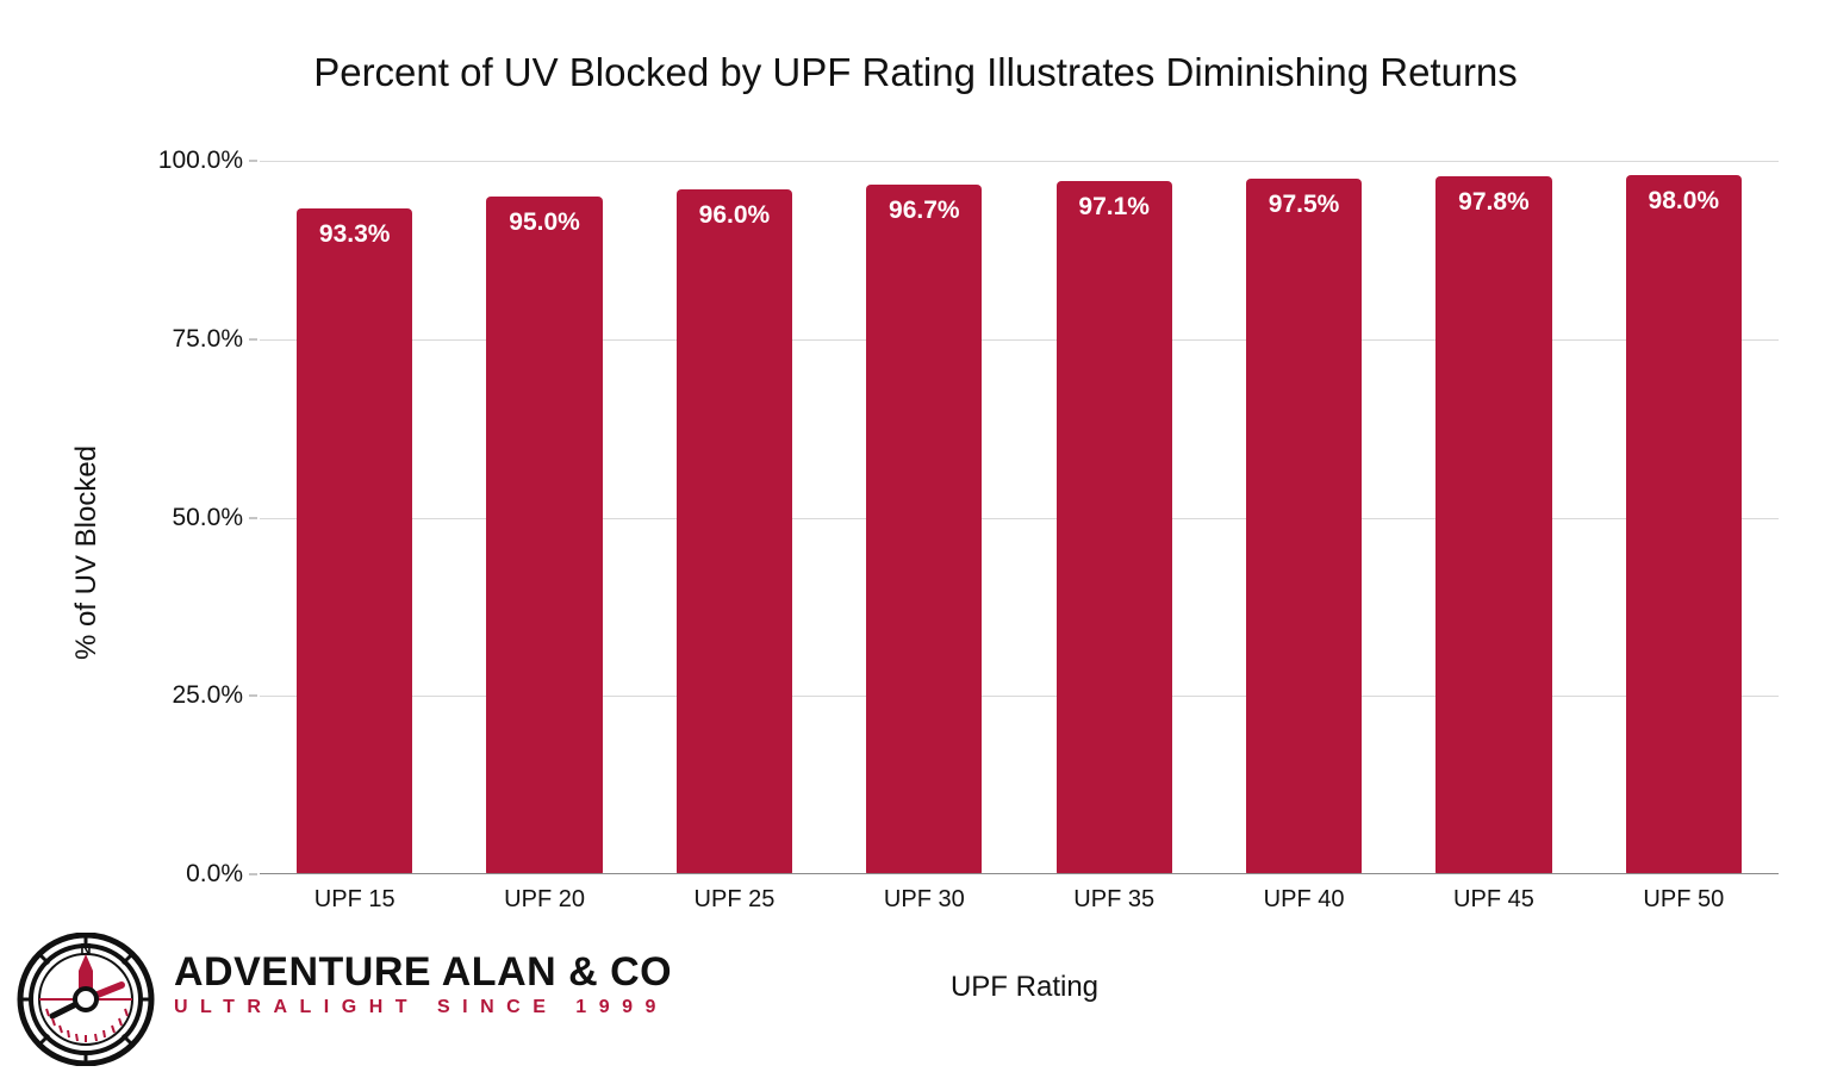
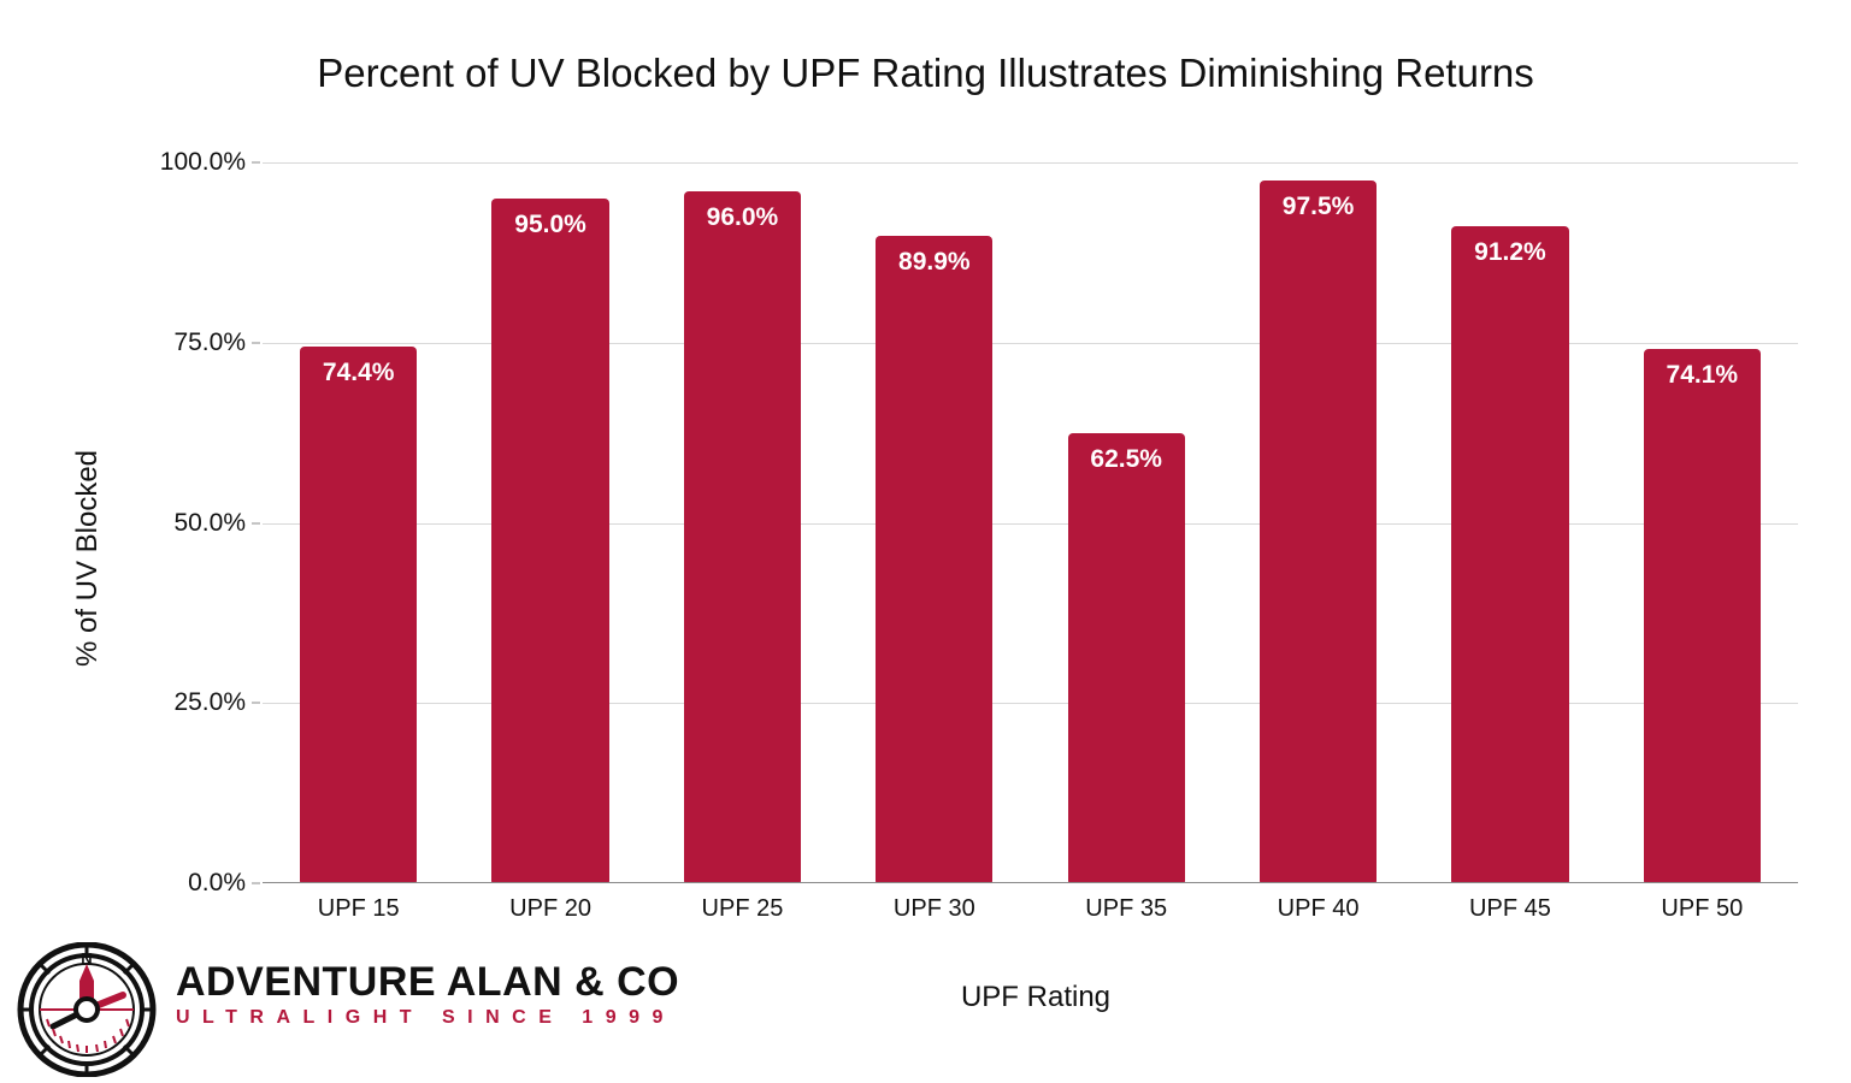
UPF 15: 93.3% -> 74.4%
UPF 30: 96.7% -> 89.9%
UPF 35: 97.1% -> 62.5%
UPF 45: 97.8% -> 91.2%
UPF 50: 98.0% -> 74.1%
